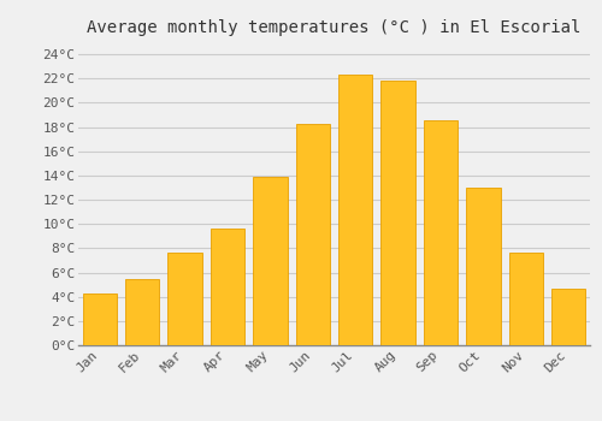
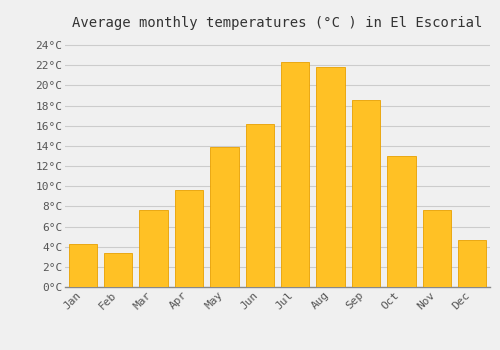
Feb: 5.5°C -> 3.4°C
Jun: 18.3°C -> 16.2°C
